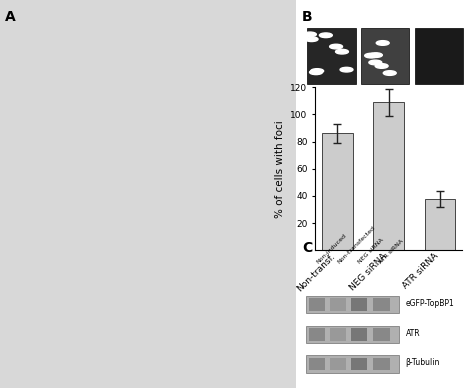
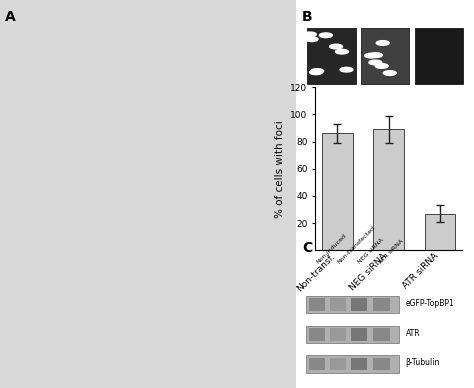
NEG siRNA: 109 -> 89
ATR siRNA: 38 -> 27
